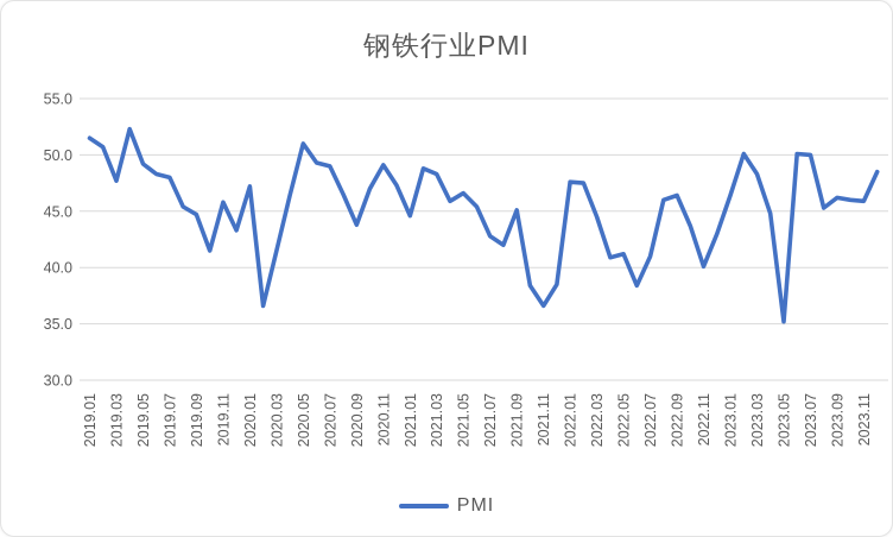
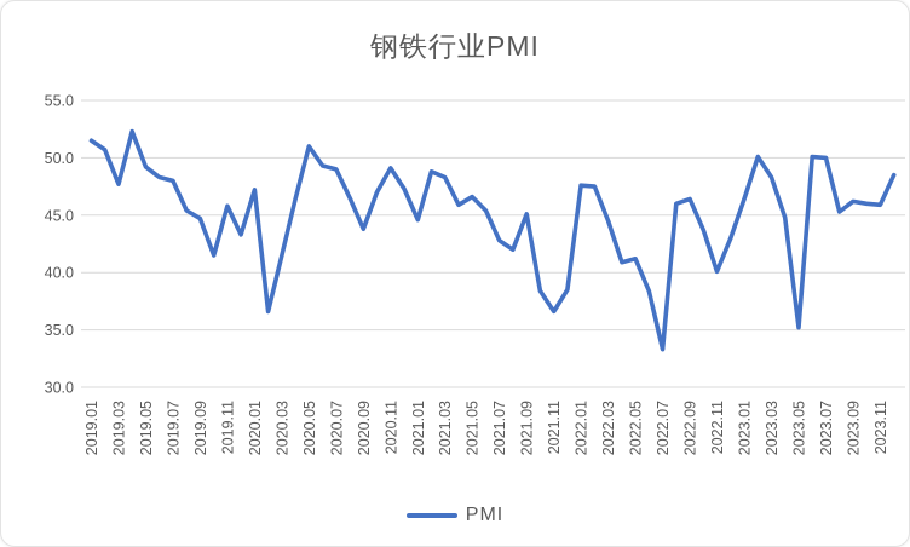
2022.07: 41 -> 33
